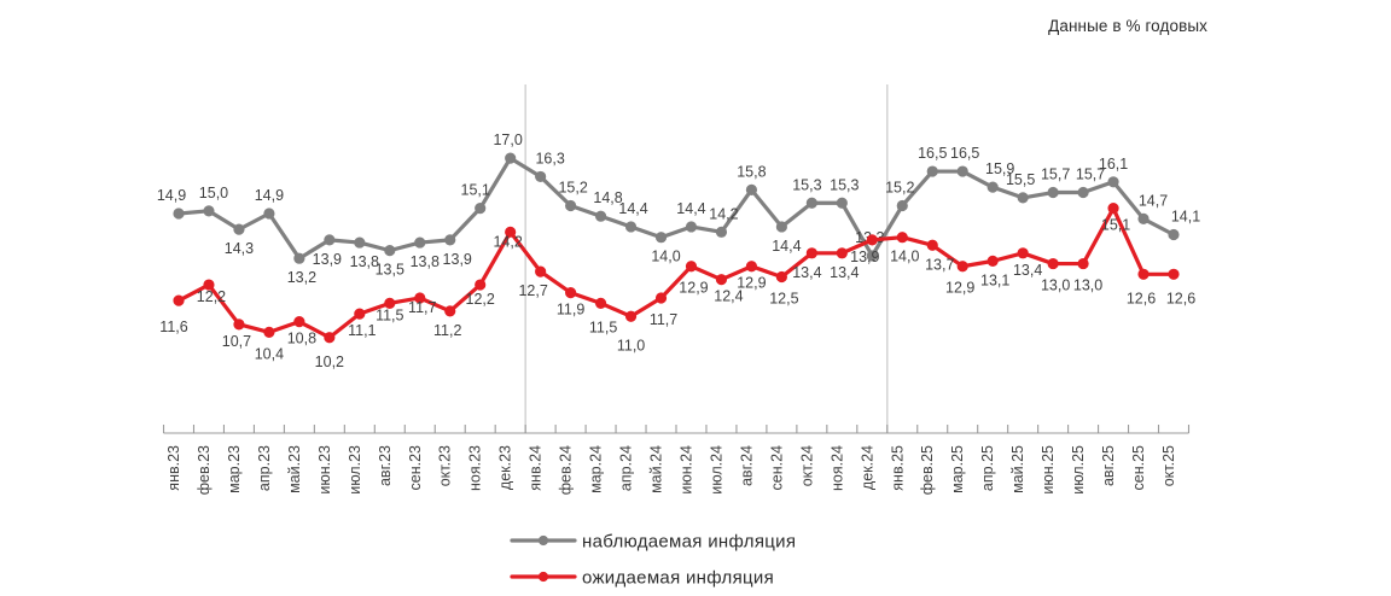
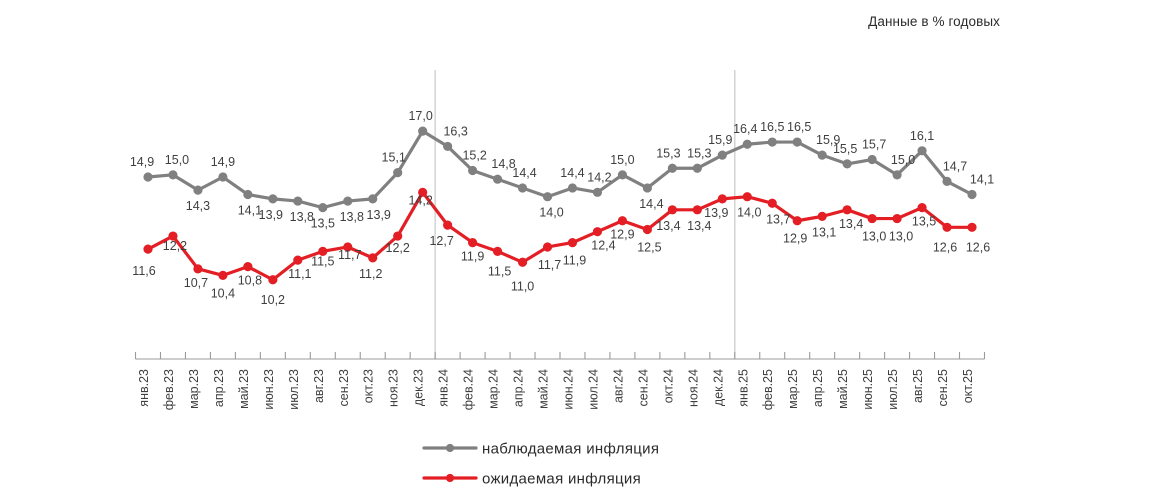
наблюдаемая инфляция/май.23: 13,2 -> 14,1
ожидаемая инфляция/июн.24: 12,9 -> 11,9
наблюдаемая инфляция/авг.24: 15,8 -> 15,0
наблюдаемая инфляция/дек.24: 13,3 -> 15,9
наблюдаемая инфляция/янв.25: 15,2 -> 16,4
наблюдаемая инфляция/июл.25: 15,7 -> 15,0
ожидаемая инфляция/авг.25: 15,1 -> 13,5
